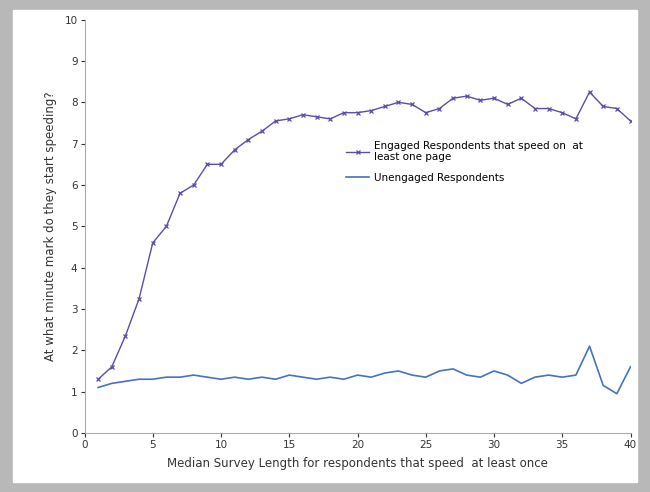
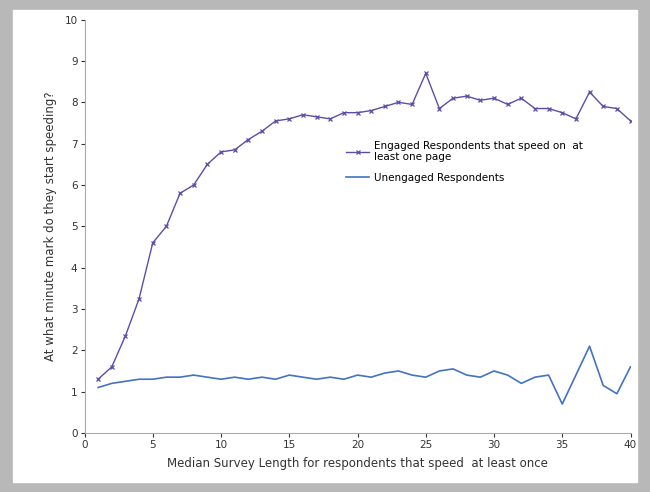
Engaged Respondents that speed on at least one page/10: 6.50 -> 6.80
Engaged Respondents that speed on at least one page/25: 7.75 -> 8.70
Unengaged Respondents/35: 1.35 -> 0.70
